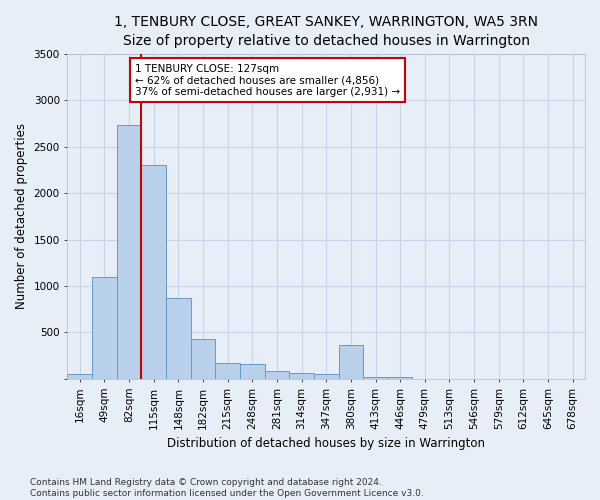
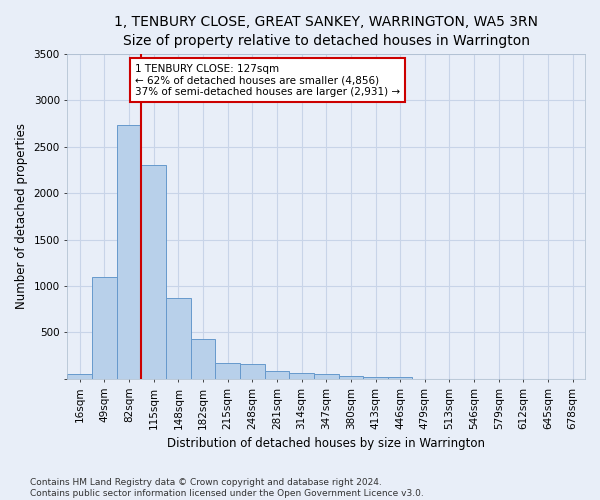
380sqm: 360 -> 40
